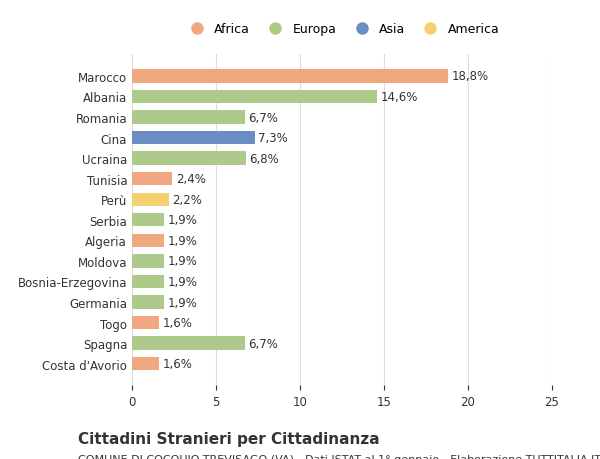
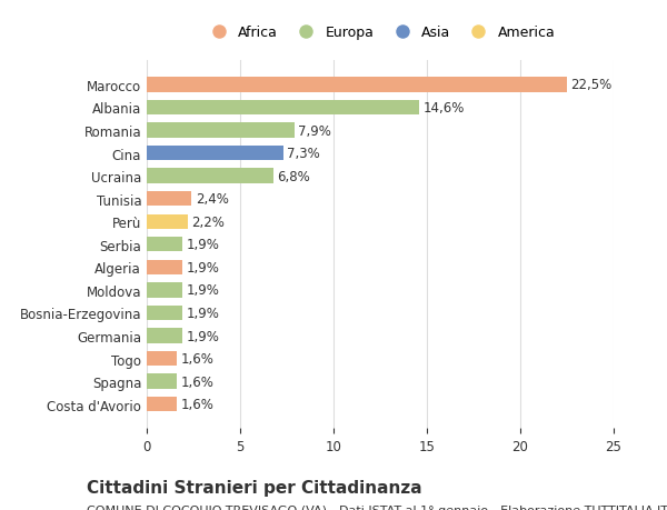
Marocco: 18,8% -> 22,5%
Romania: 6,7% -> 7,9%
Spagna: 6,7% -> 1,6%
